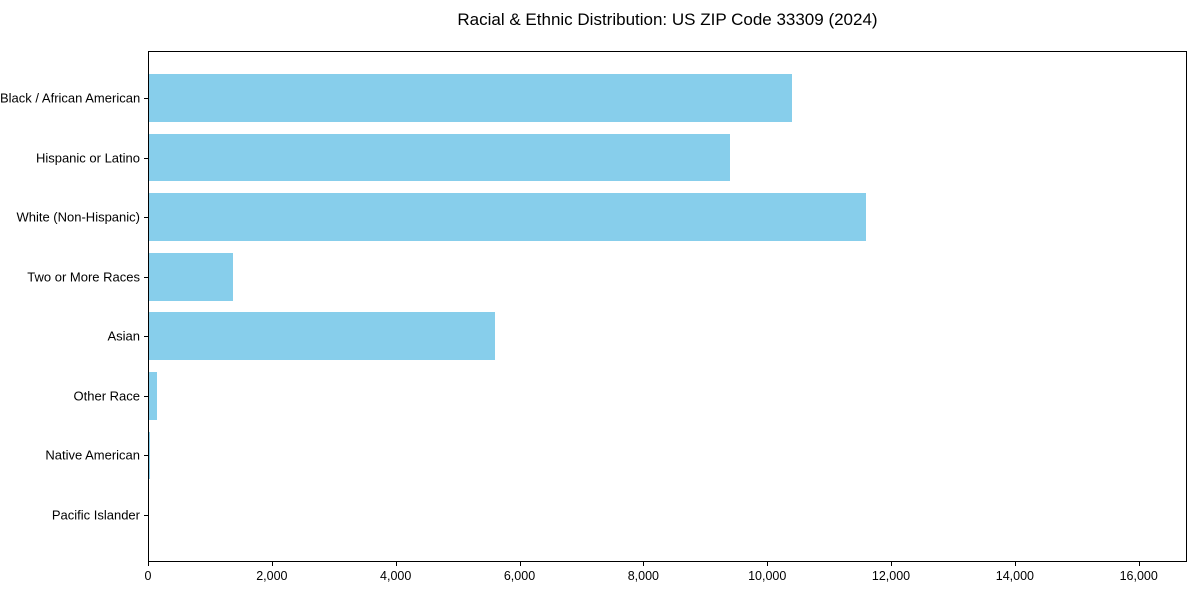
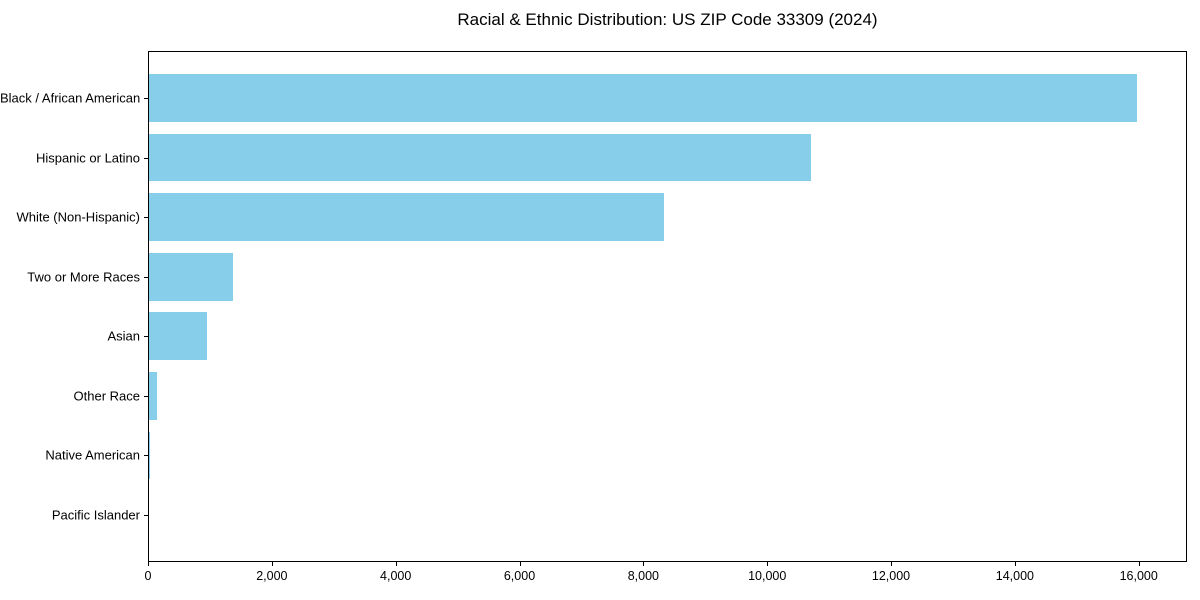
Black / African American: 10400 -> 16000
Hispanic or Latino: 9400 -> 10700
White (Non-Hispanic): 11600 -> 8300
Asian: 5600 -> 1000
